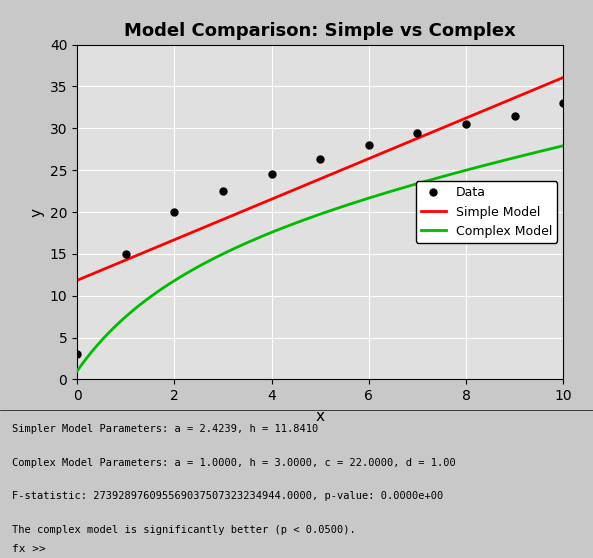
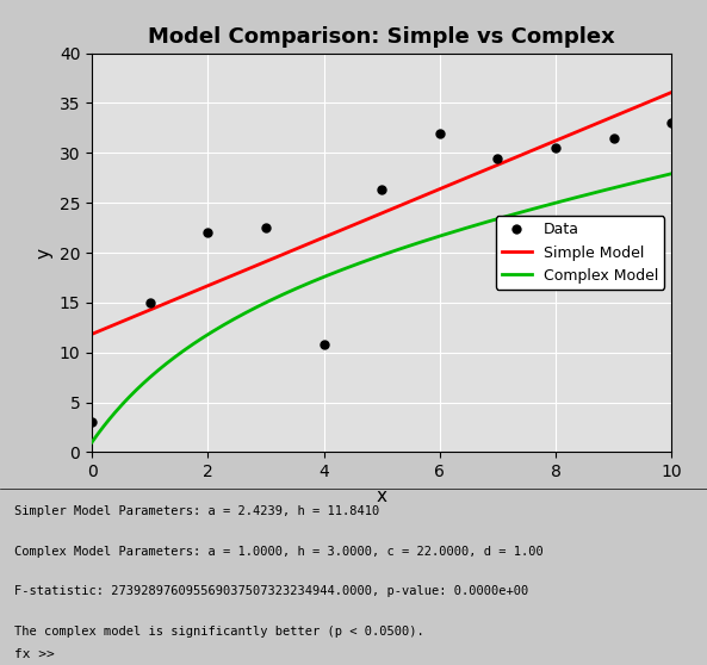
Data/2: 20.0 -> 22.0
Data/4: 24.5 -> 10.8
Data/6: 28.0 -> 32.0
